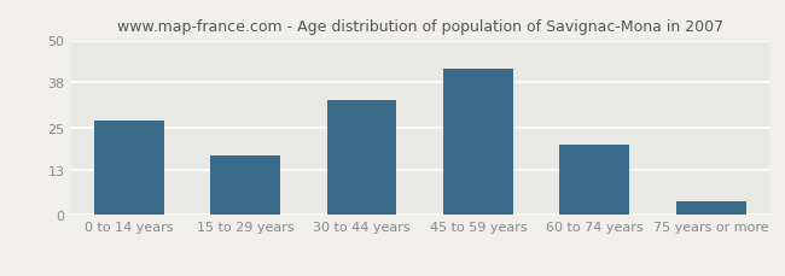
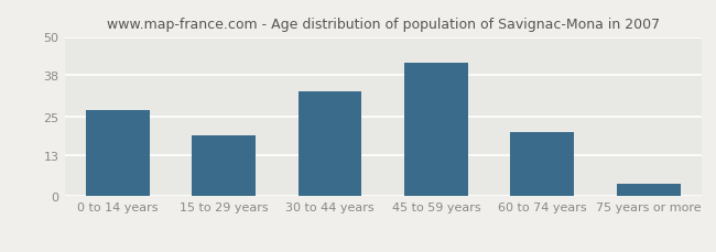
15 to 29 years: 17 -> 19
